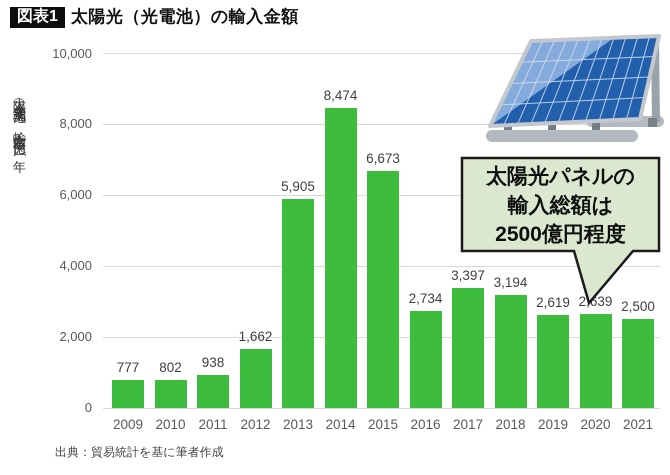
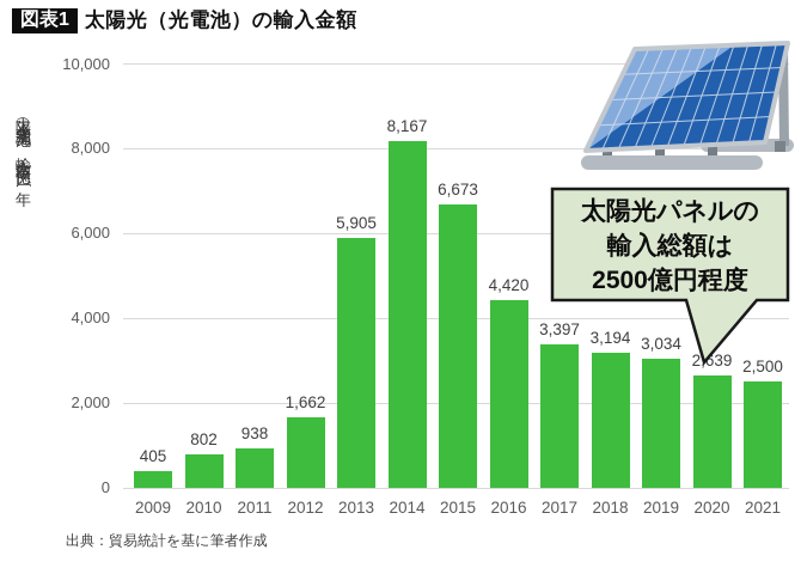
2009: 777 -> 405
2014: 8,474 -> 8,167
2016: 2,734 -> 4,420
2019: 2,619 -> 3,034
